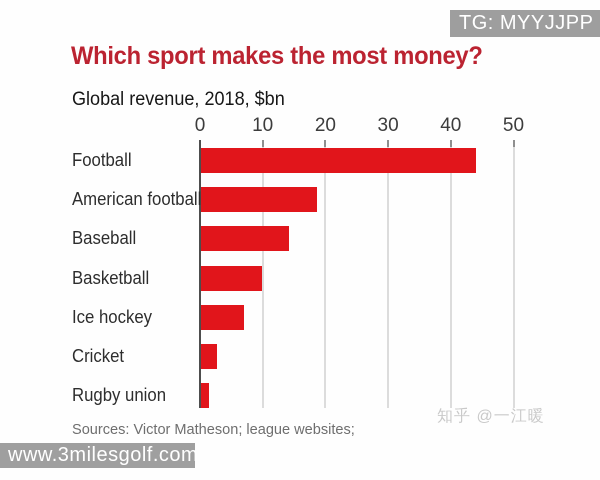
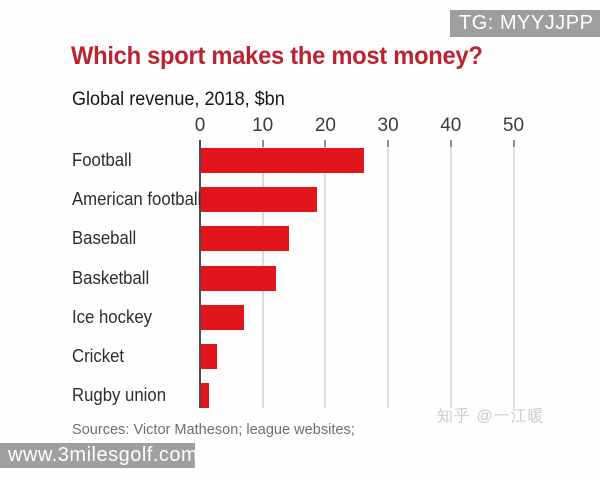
Football: 44 -> 26
Basketball: 10 -> 12
